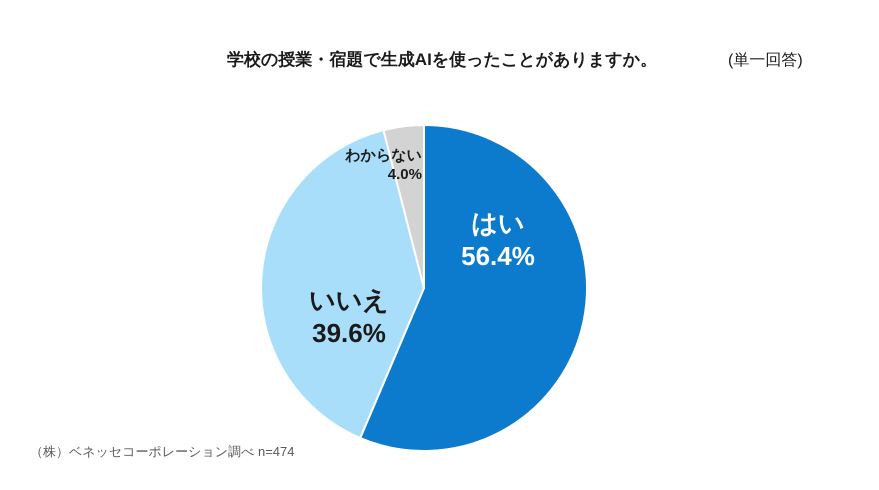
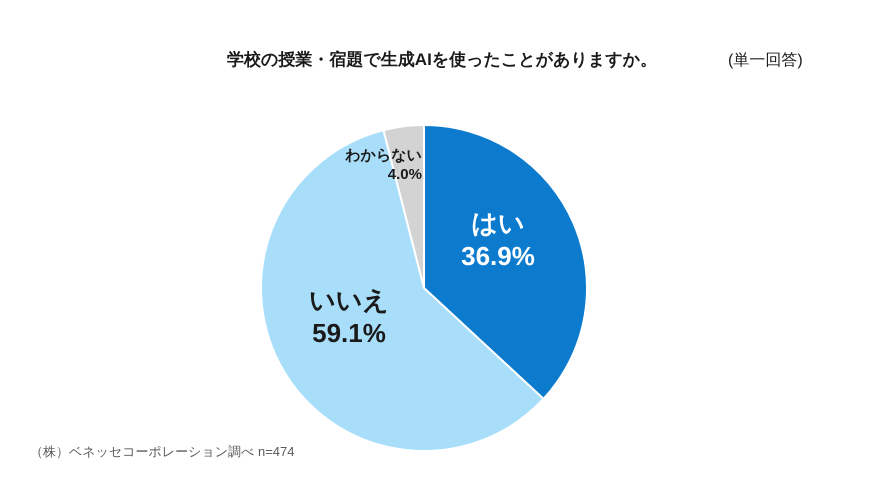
はい: 56.4% -> 36.9%
いいえ: 39.6% -> 59.1%
